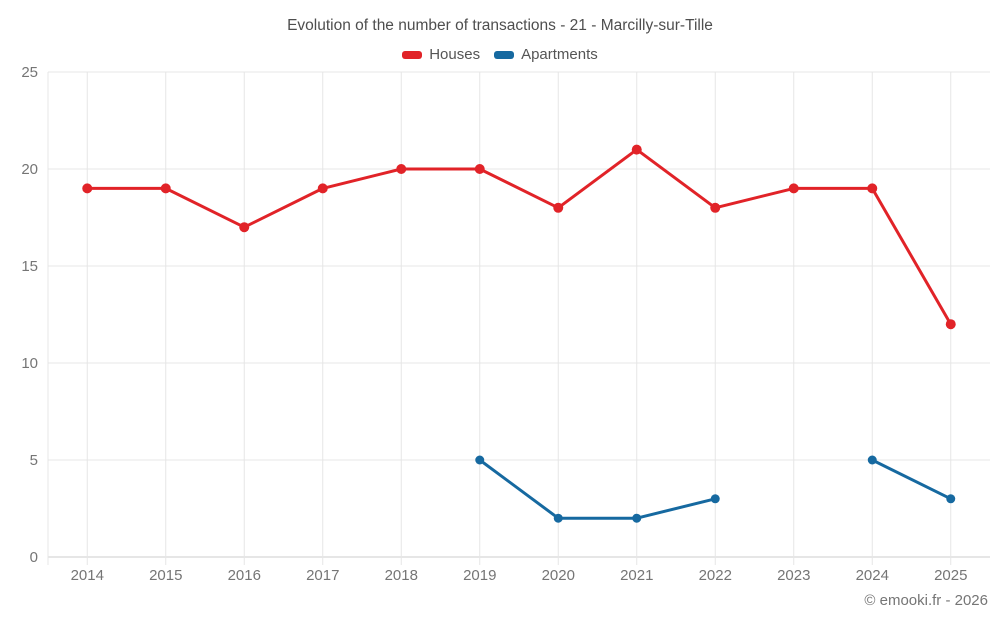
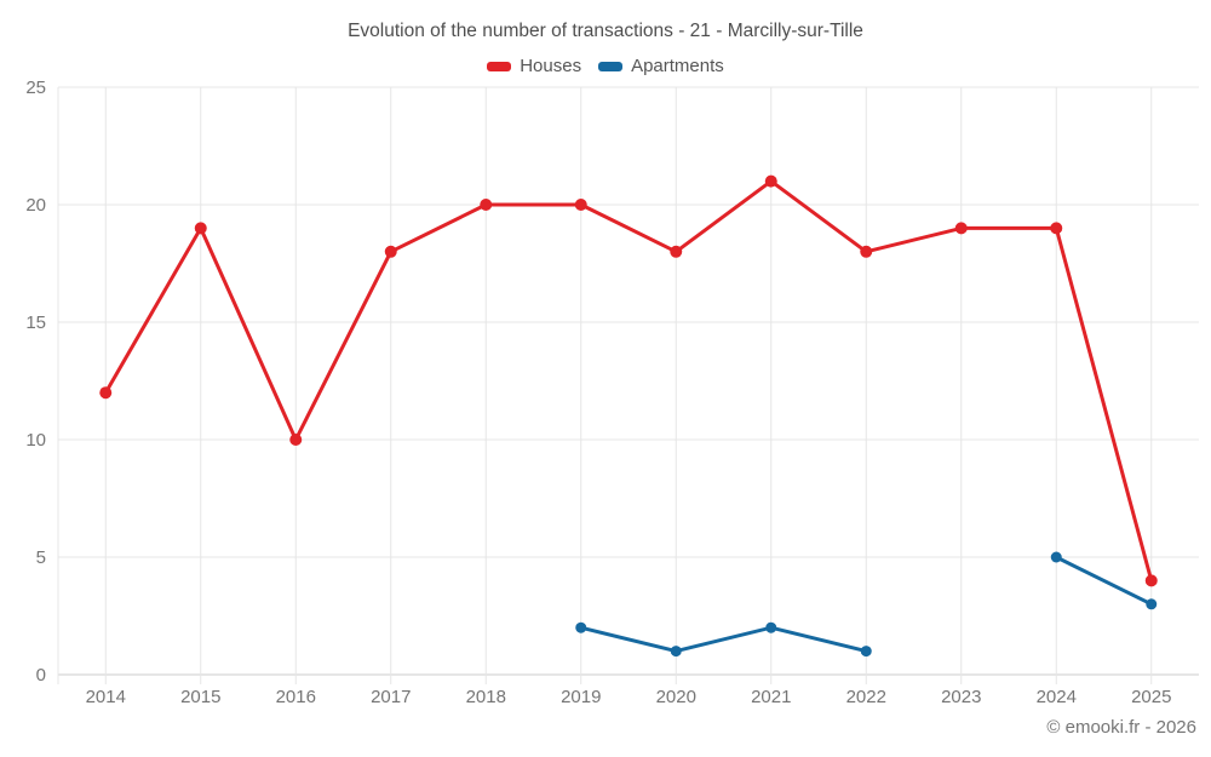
Houses/2014: 19 -> 12
Houses/2016: 17 -> 10
Houses/2017: 19 -> 18
Apartments/2019: 5 -> 2
Apartments/2020: 2 -> 1
Apartments/2022: 3 -> 1
Houses/2025: 12 -> 4
